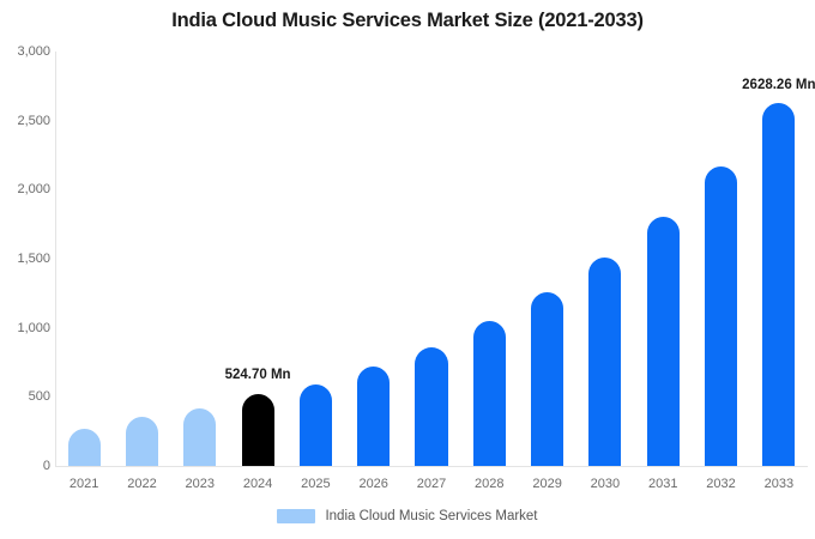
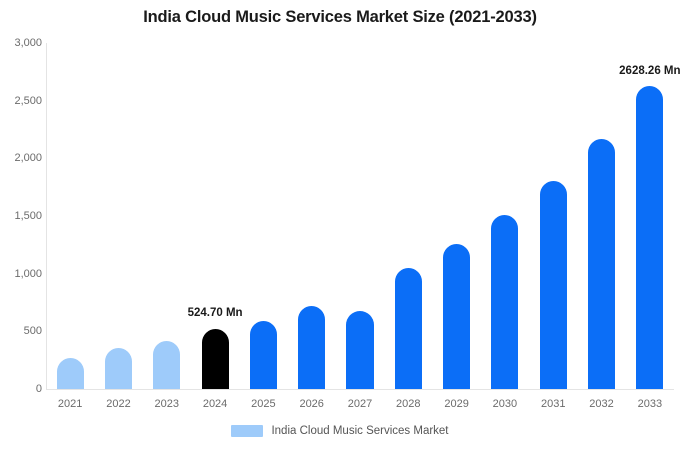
2027: 860 -> 680
